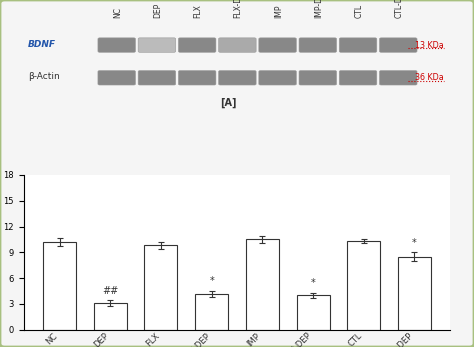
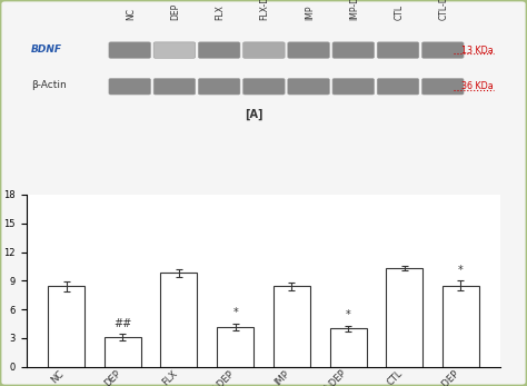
NC: 10.2 -> 8.4
IMP: 10.5 -> 8.4
